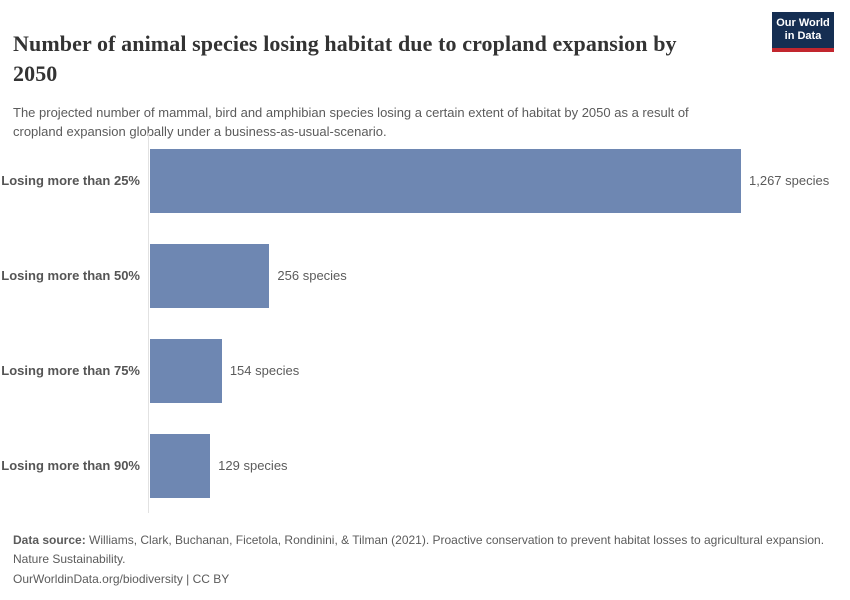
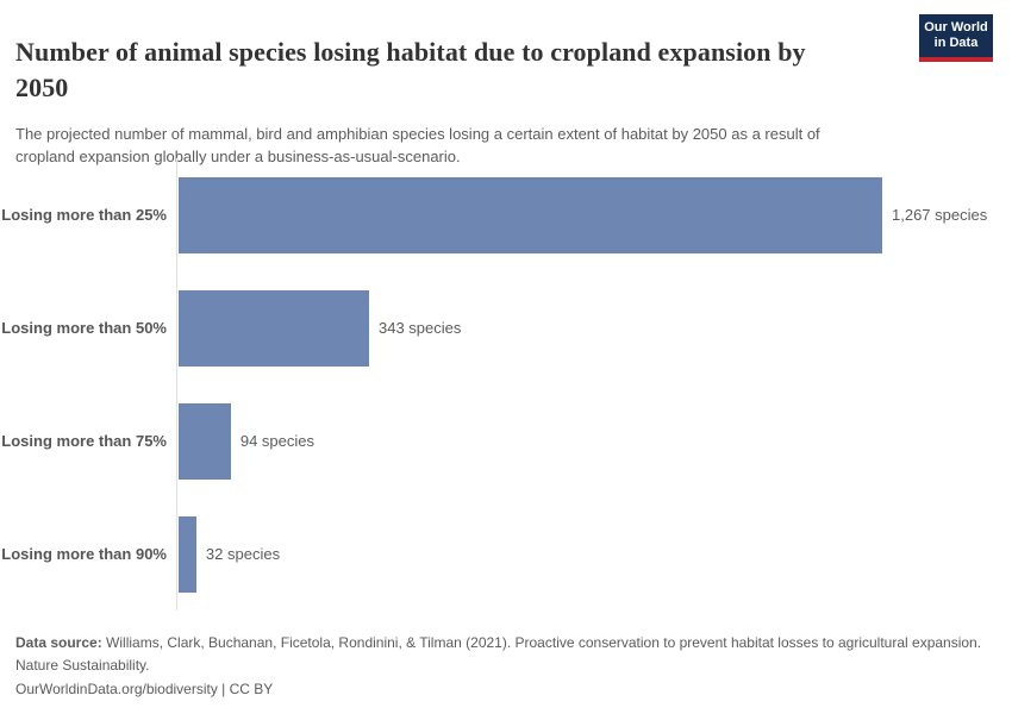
Losing more than 50%: 256 -> 343
Losing more than 75%: 154 -> 94
Losing more than 90%: 129 -> 32
